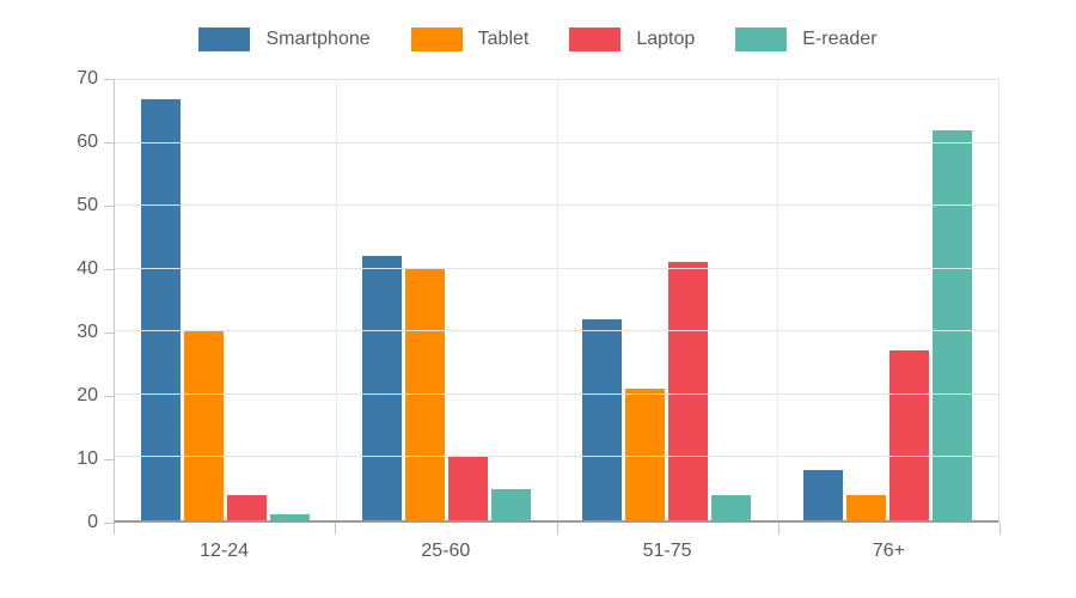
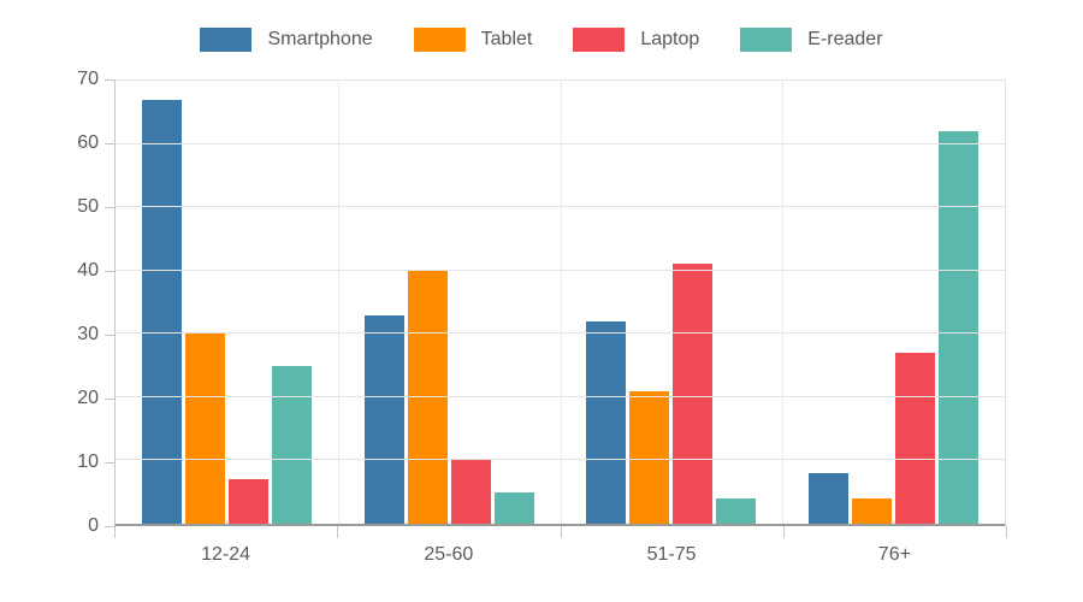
Laptop/12-24: 4 -> 7
E-reader/12-24: 1 -> 25
Smartphone/25-60: 42 -> 33
